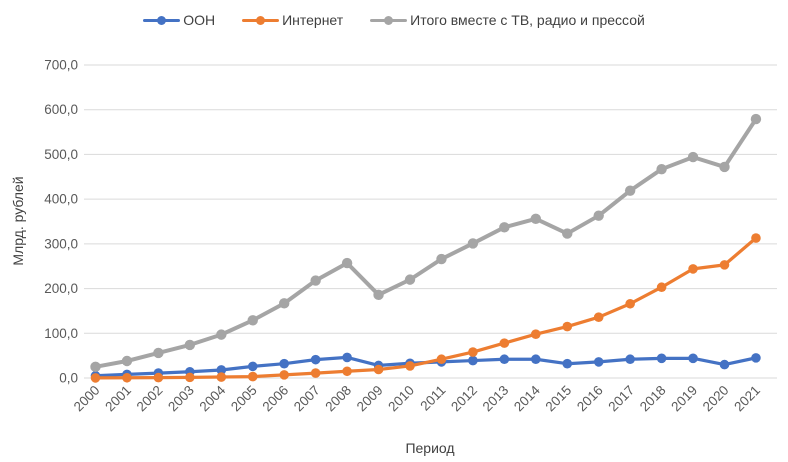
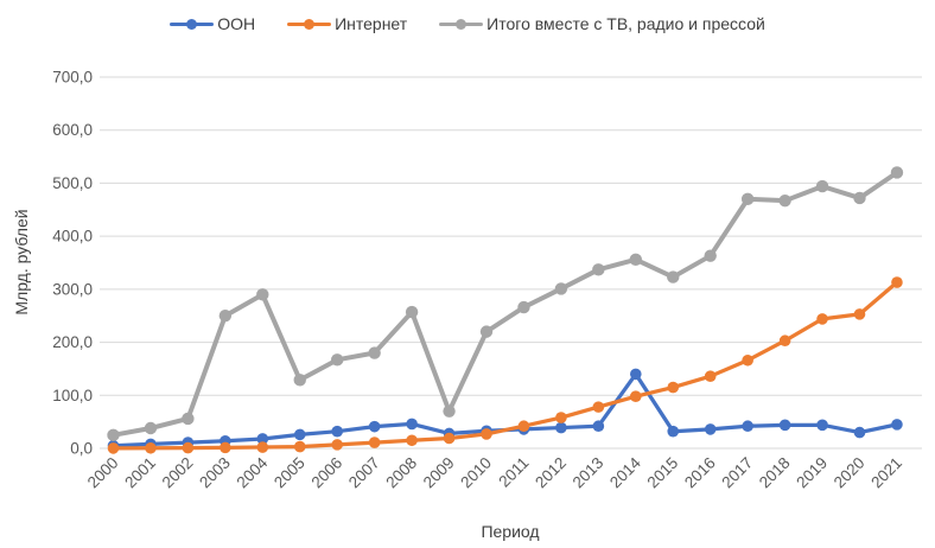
Итого вместе с ТВ, радио и прессой/2003: 70 -> 250
Итого вместе с ТВ, радио и прессой/2004: 100 -> 290
Итого вместе с ТВ, радио и прессой/2007: 220 -> 180
Итого вместе с ТВ, радио и прессой/2009: 190 -> 70
OOH/2014: 40 -> 140
Итого вместе с ТВ, радио и прессой/2017: 420 -> 470
Итого вместе с ТВ, радио и прессой/2021: 580 -> 520
